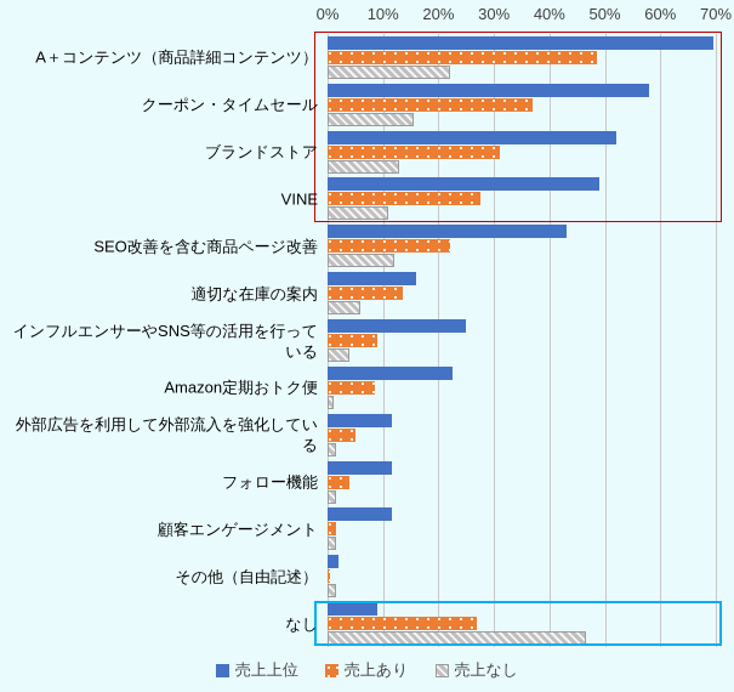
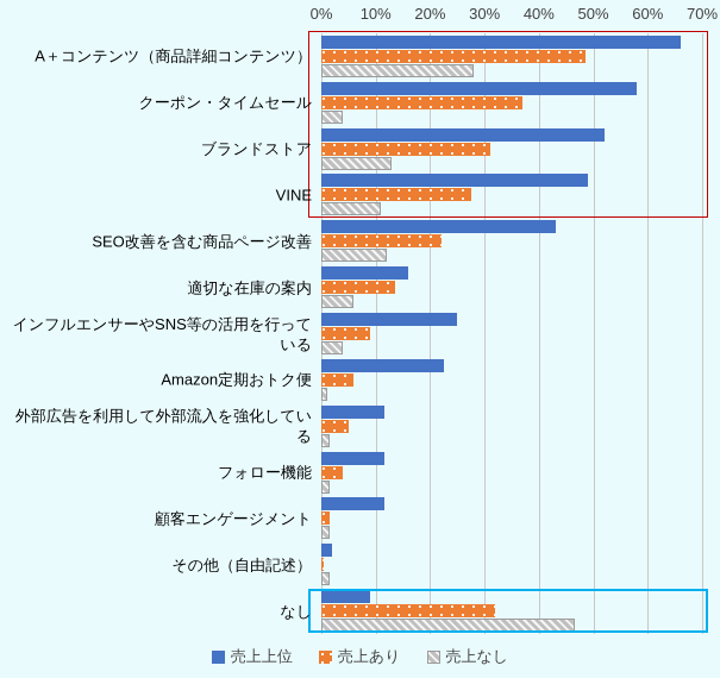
売上上位/A＋コンテンツ（商品詳細コンテンツ）: 70% -> 66%
売上なし/A＋コンテンツ（商品詳細コンテンツ）: 22% -> 28%
売上なし/クーポン・タイムセール: 16% -> 4%
売上あり/Amazon定期おトク便: 8% -> 6%
売上あり/なし: 27% -> 32%
